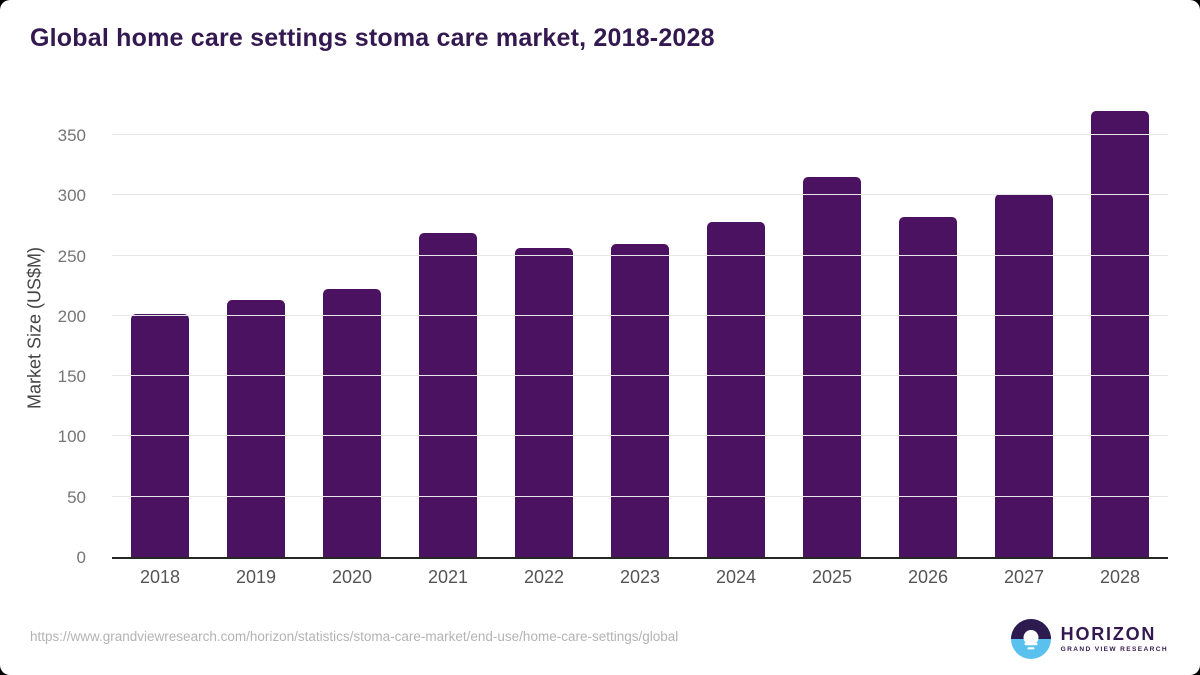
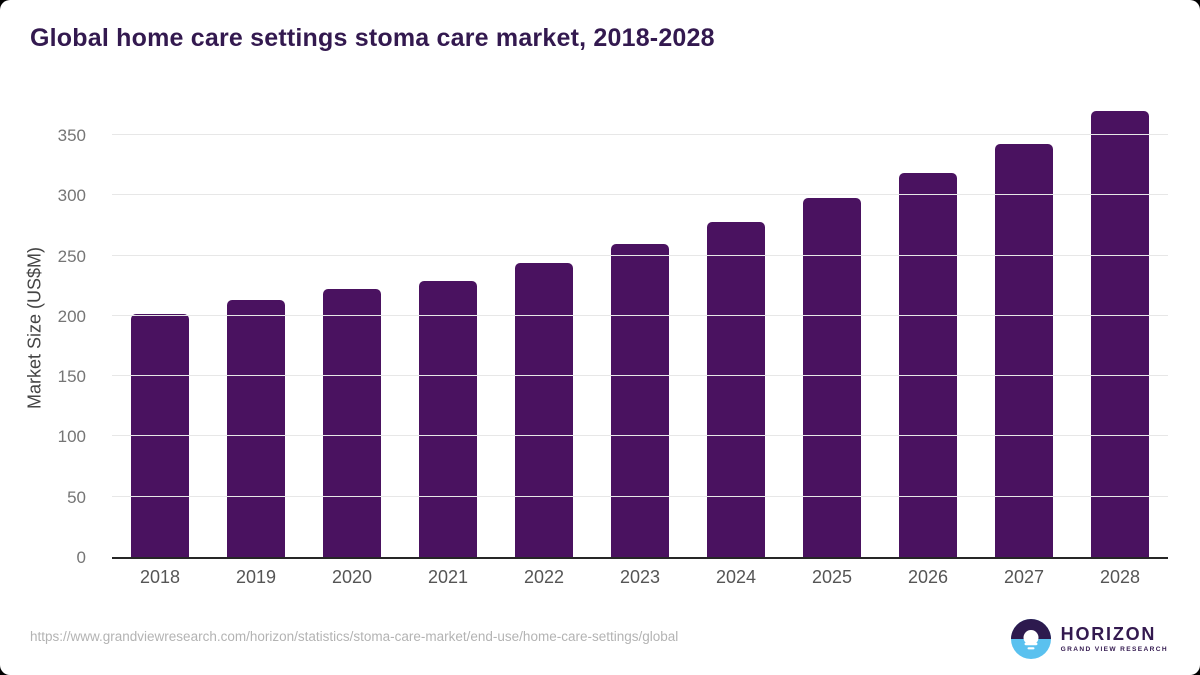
2021: 269 -> 229
2022: 256 -> 244
2025: 315 -> 298
2026: 282 -> 319
2027: 301 -> 343
